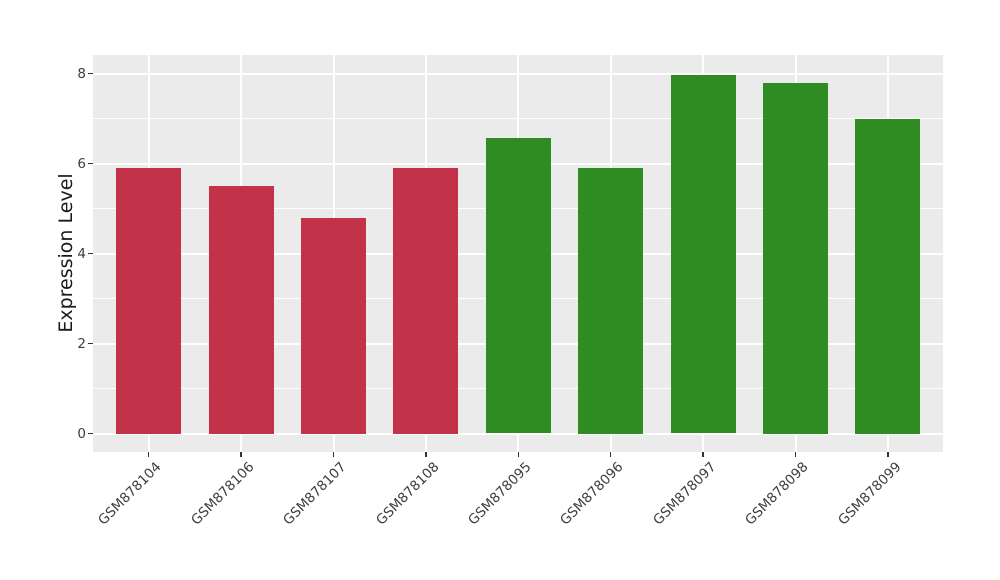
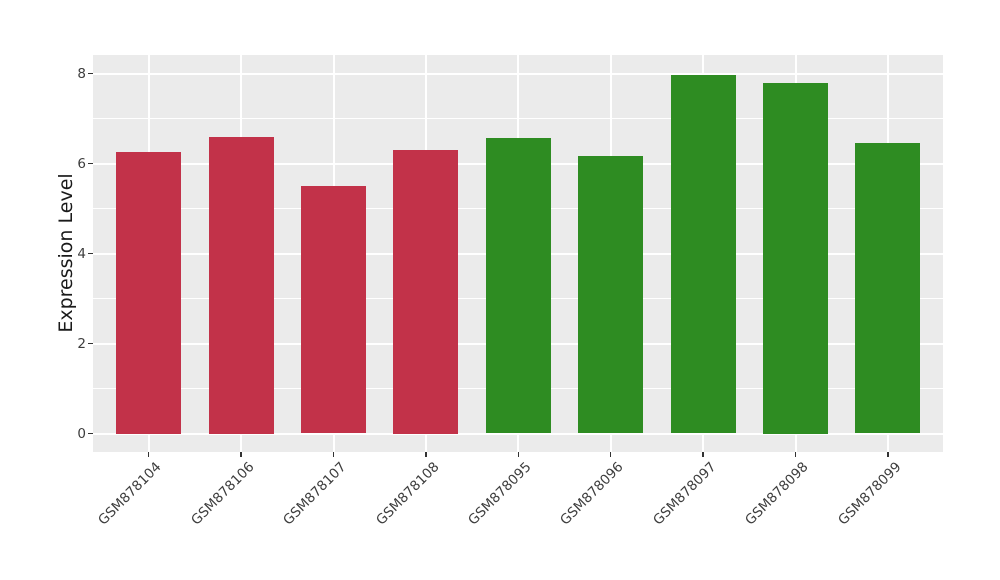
GSM878104: 5.9 -> 6.2
GSM878106: 5.5 -> 6.6
GSM878107: 4.8 -> 5.5
GSM878108: 5.9 -> 6.3
GSM878096: 5.9 -> 6.2
GSM878099: 7.0 -> 6.5
